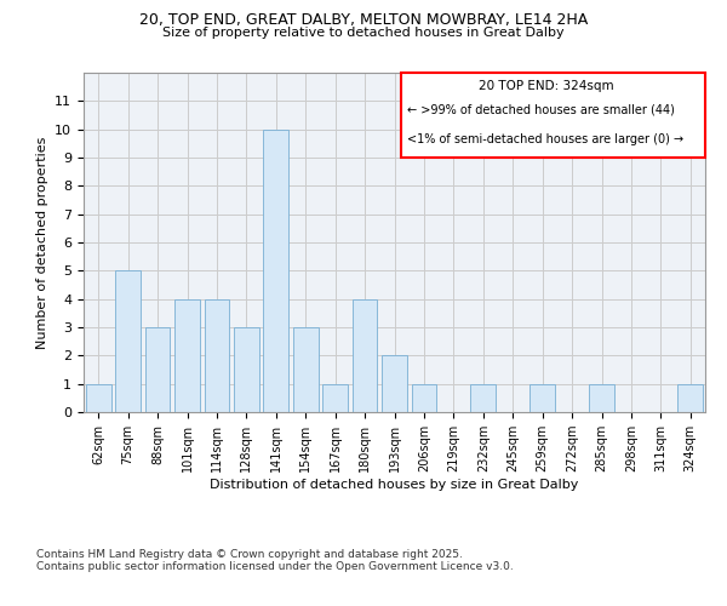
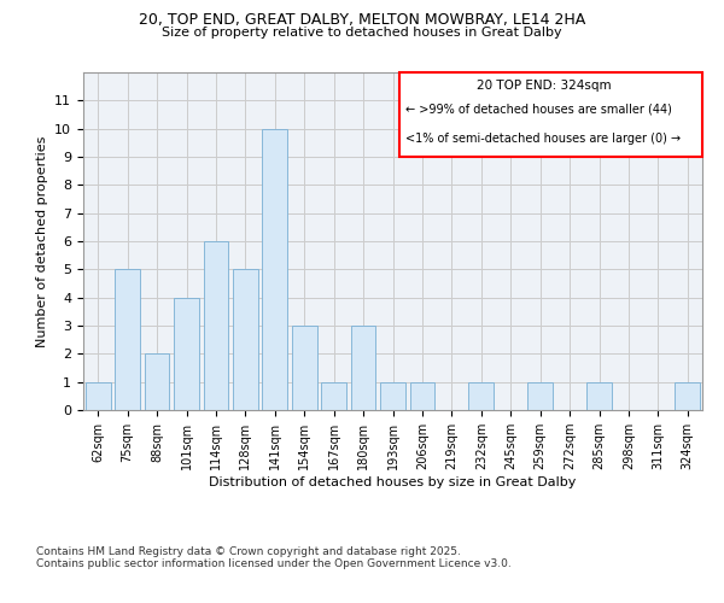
88sqm: 3 -> 2
114sqm: 4 -> 6
128sqm: 3 -> 5
180sqm: 4 -> 3
193sqm: 2 -> 1
